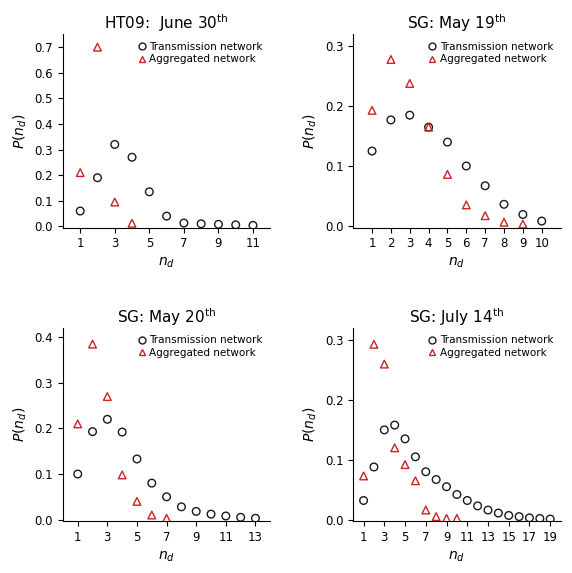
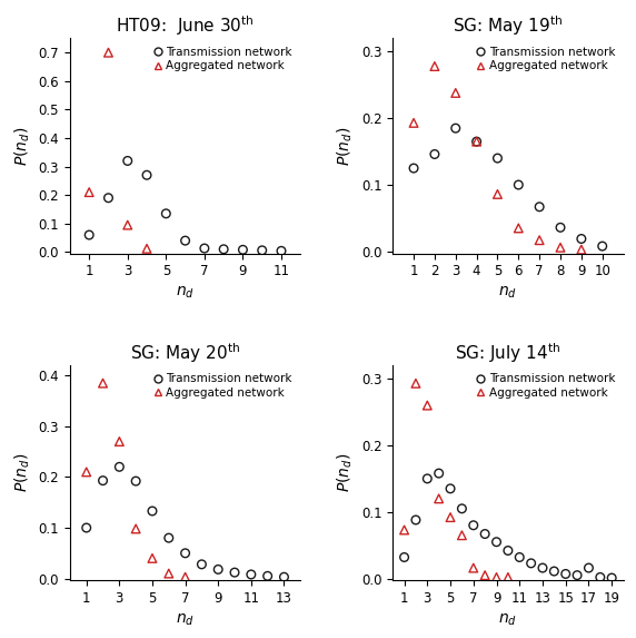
Transmission network/2: 0.177 -> 0.146
Transmission network/17: 0.003 -> 0.016
